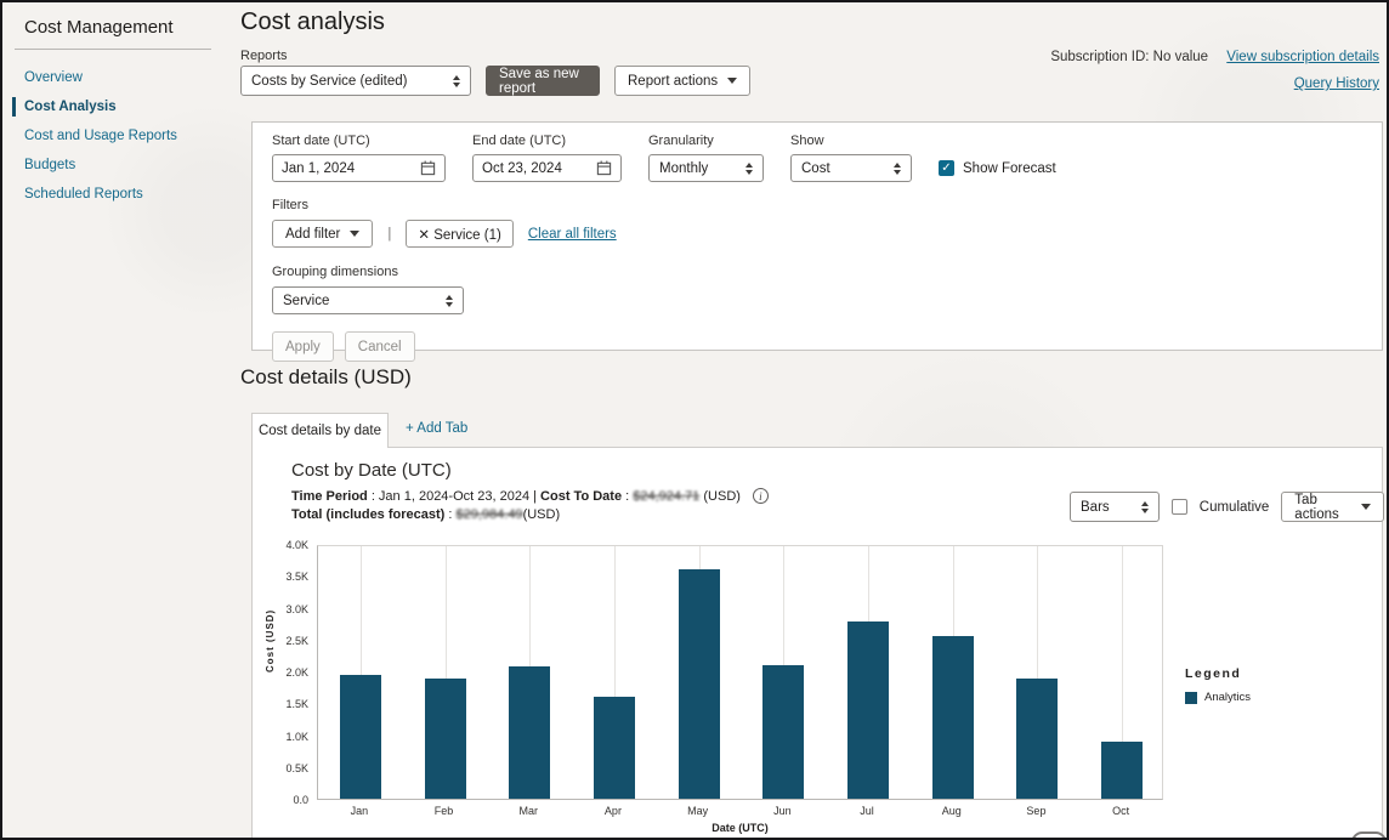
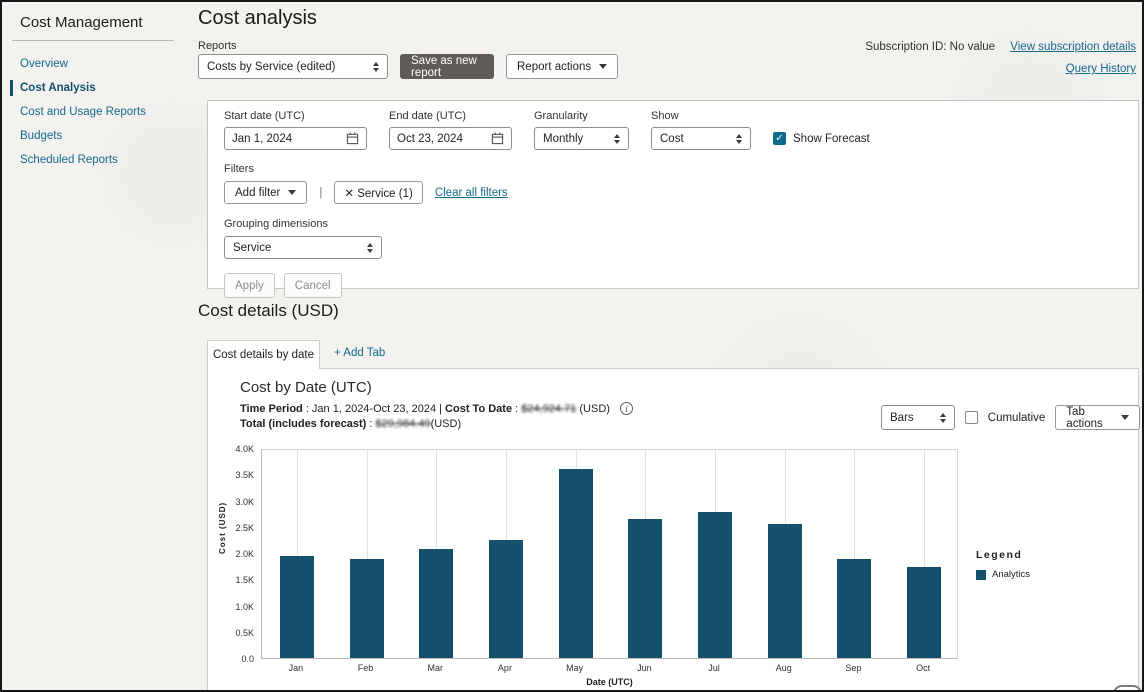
Apr: 1.6K -> 2.2K
Jun: 2.1K -> 2.6K
Oct: 0.9K -> 1.7K
